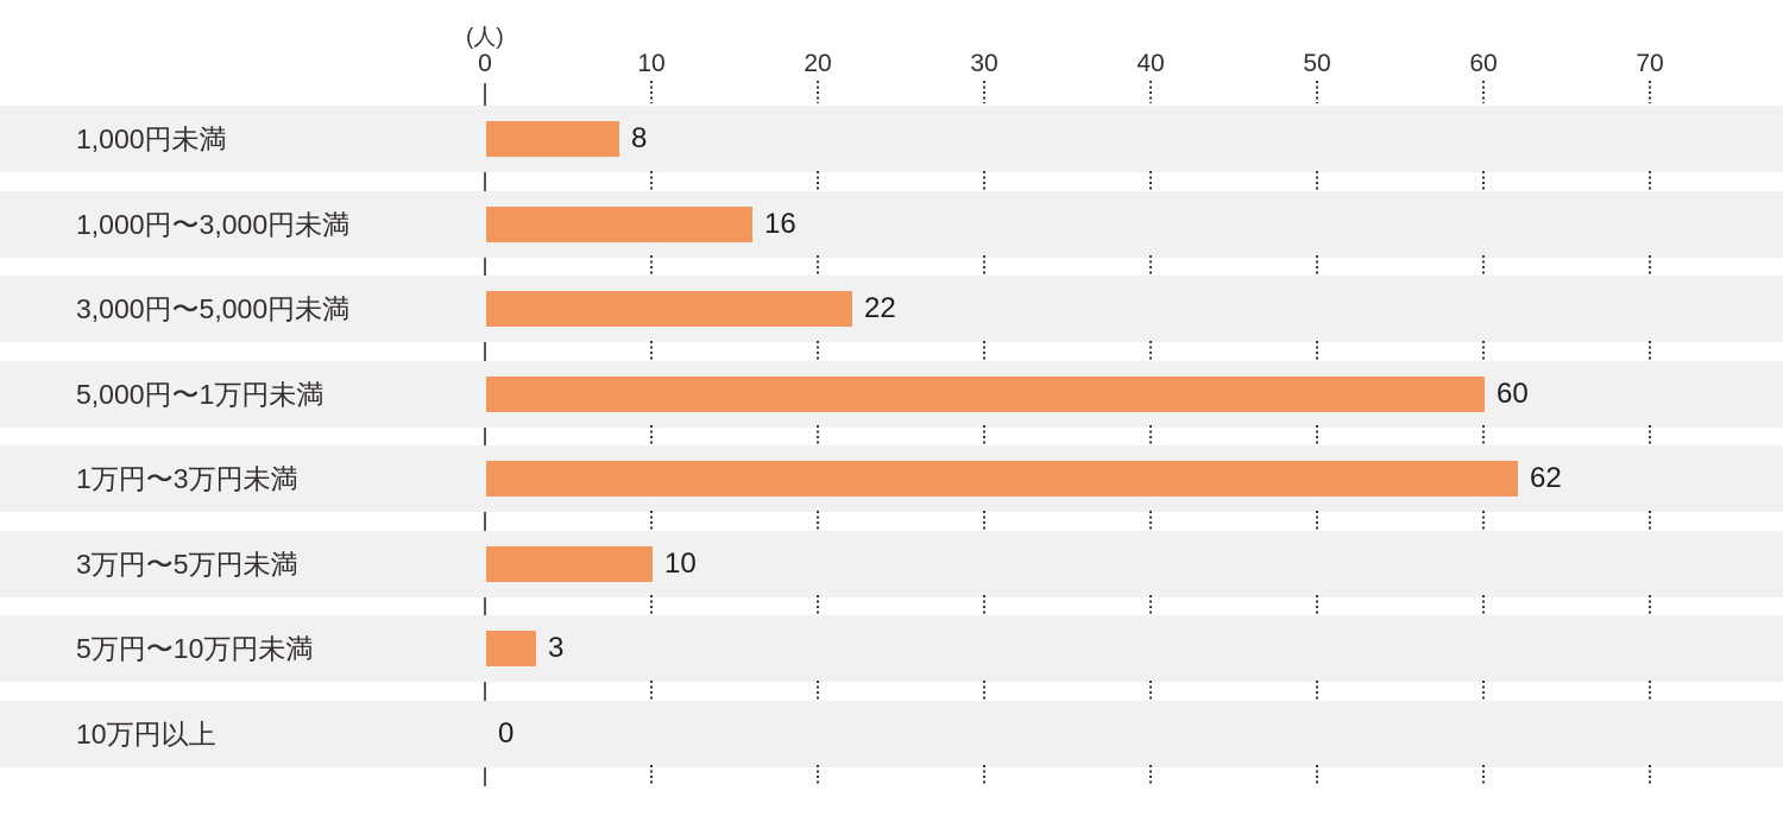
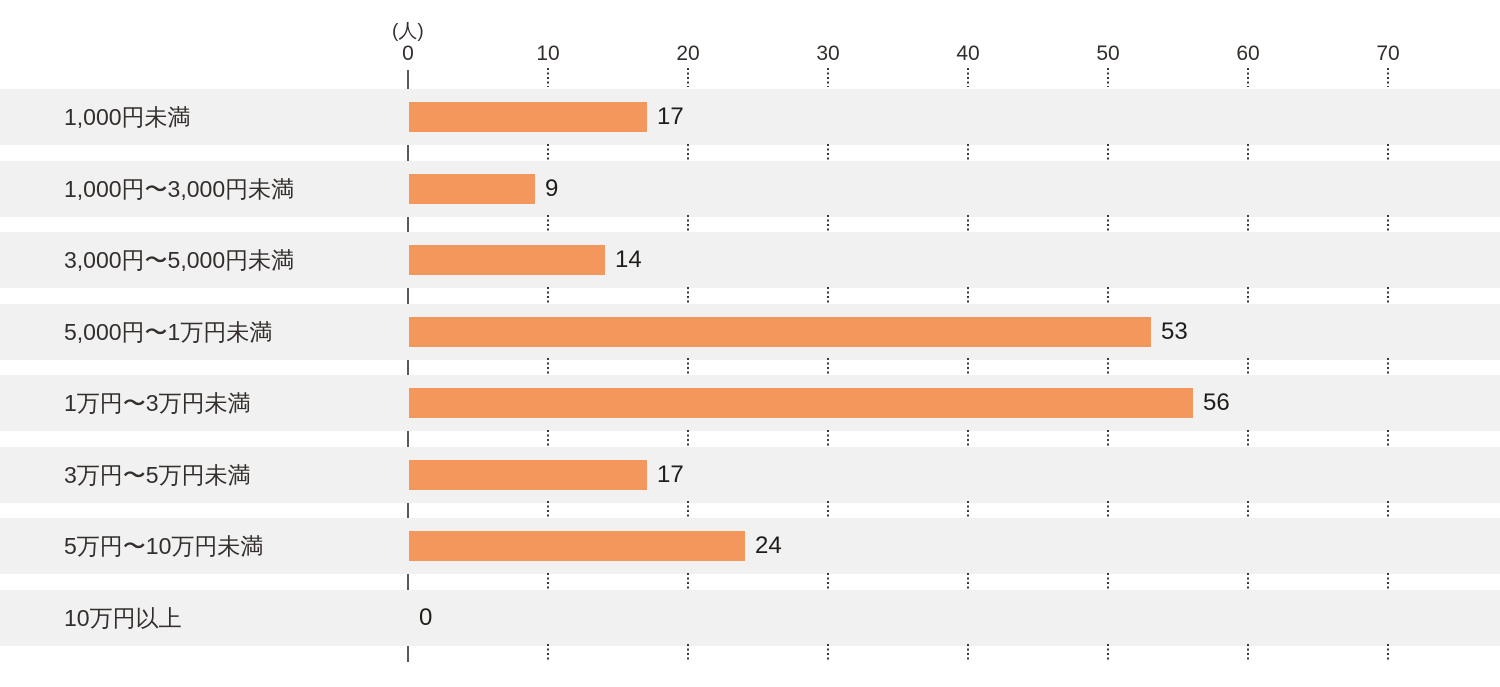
1,000円未満: 8 -> 17
1,000円〜3,000円未満: 16 -> 9
3,000円〜5,000円未満: 22 -> 14
5,000円〜1万円未満: 60 -> 53
1万円〜3万円未満: 62 -> 56
3万円〜5万円未満: 10 -> 17
5万円〜10万円未満: 3 -> 24
